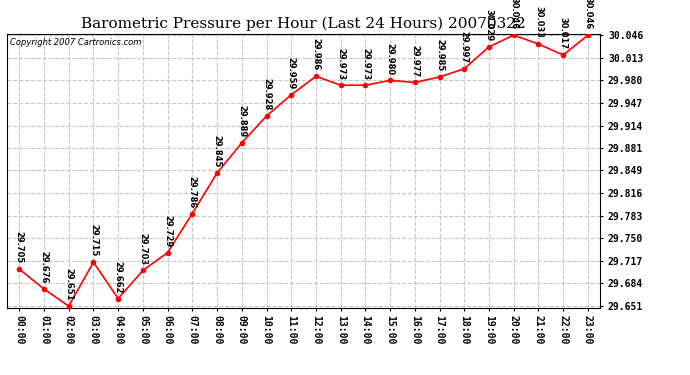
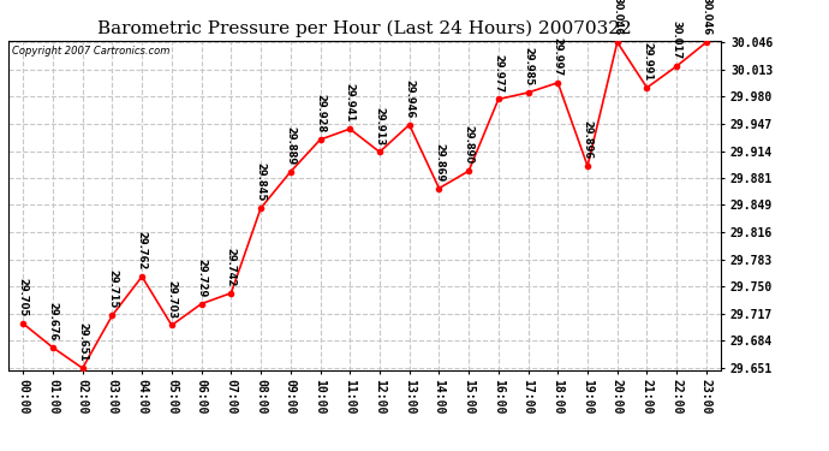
04:00: 29.662 -> 29.762
07:00: 29.786 -> 29.742
11:00: 29.959 -> 29.941
12:00: 29.986 -> 29.913
13:00: 29.973 -> 29.946
14:00: 29.973 -> 29.869
15:00: 29.980 -> 29.890
19:00: 30.029 -> 29.896
21:00: 30.033 -> 29.991
